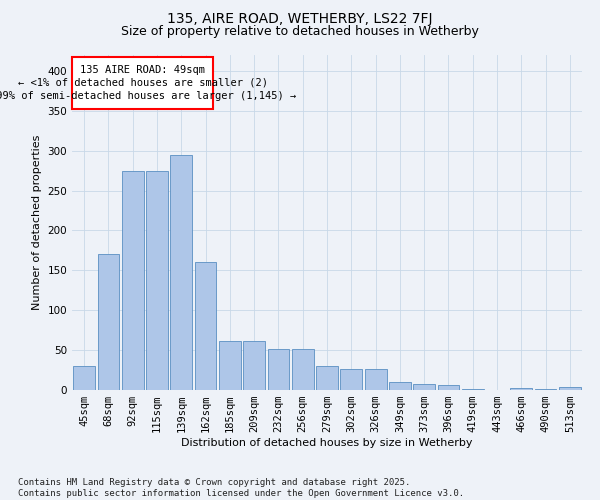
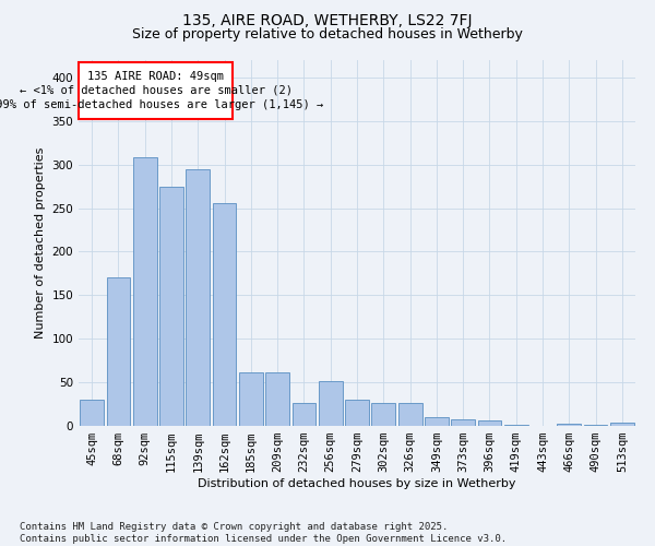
92sqm: 275 -> 308
162sqm: 160 -> 256
232sqm: 52 -> 26
